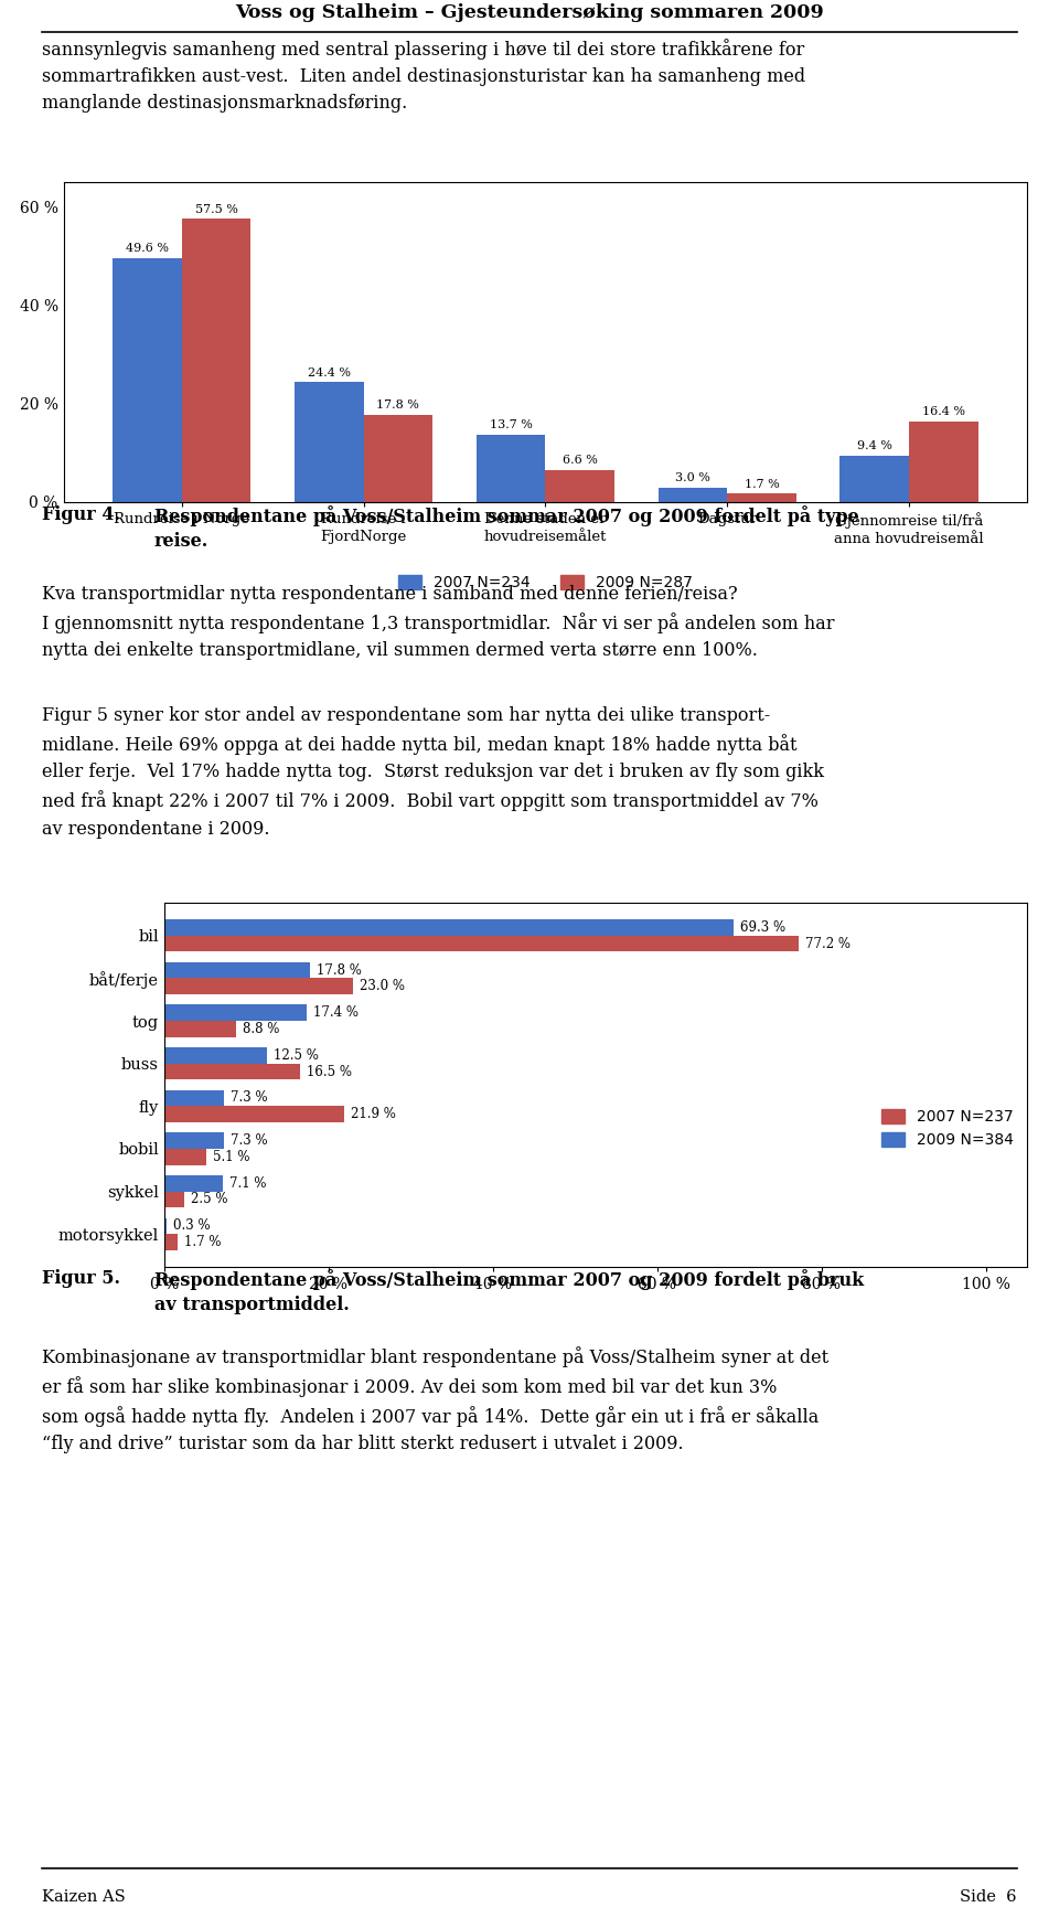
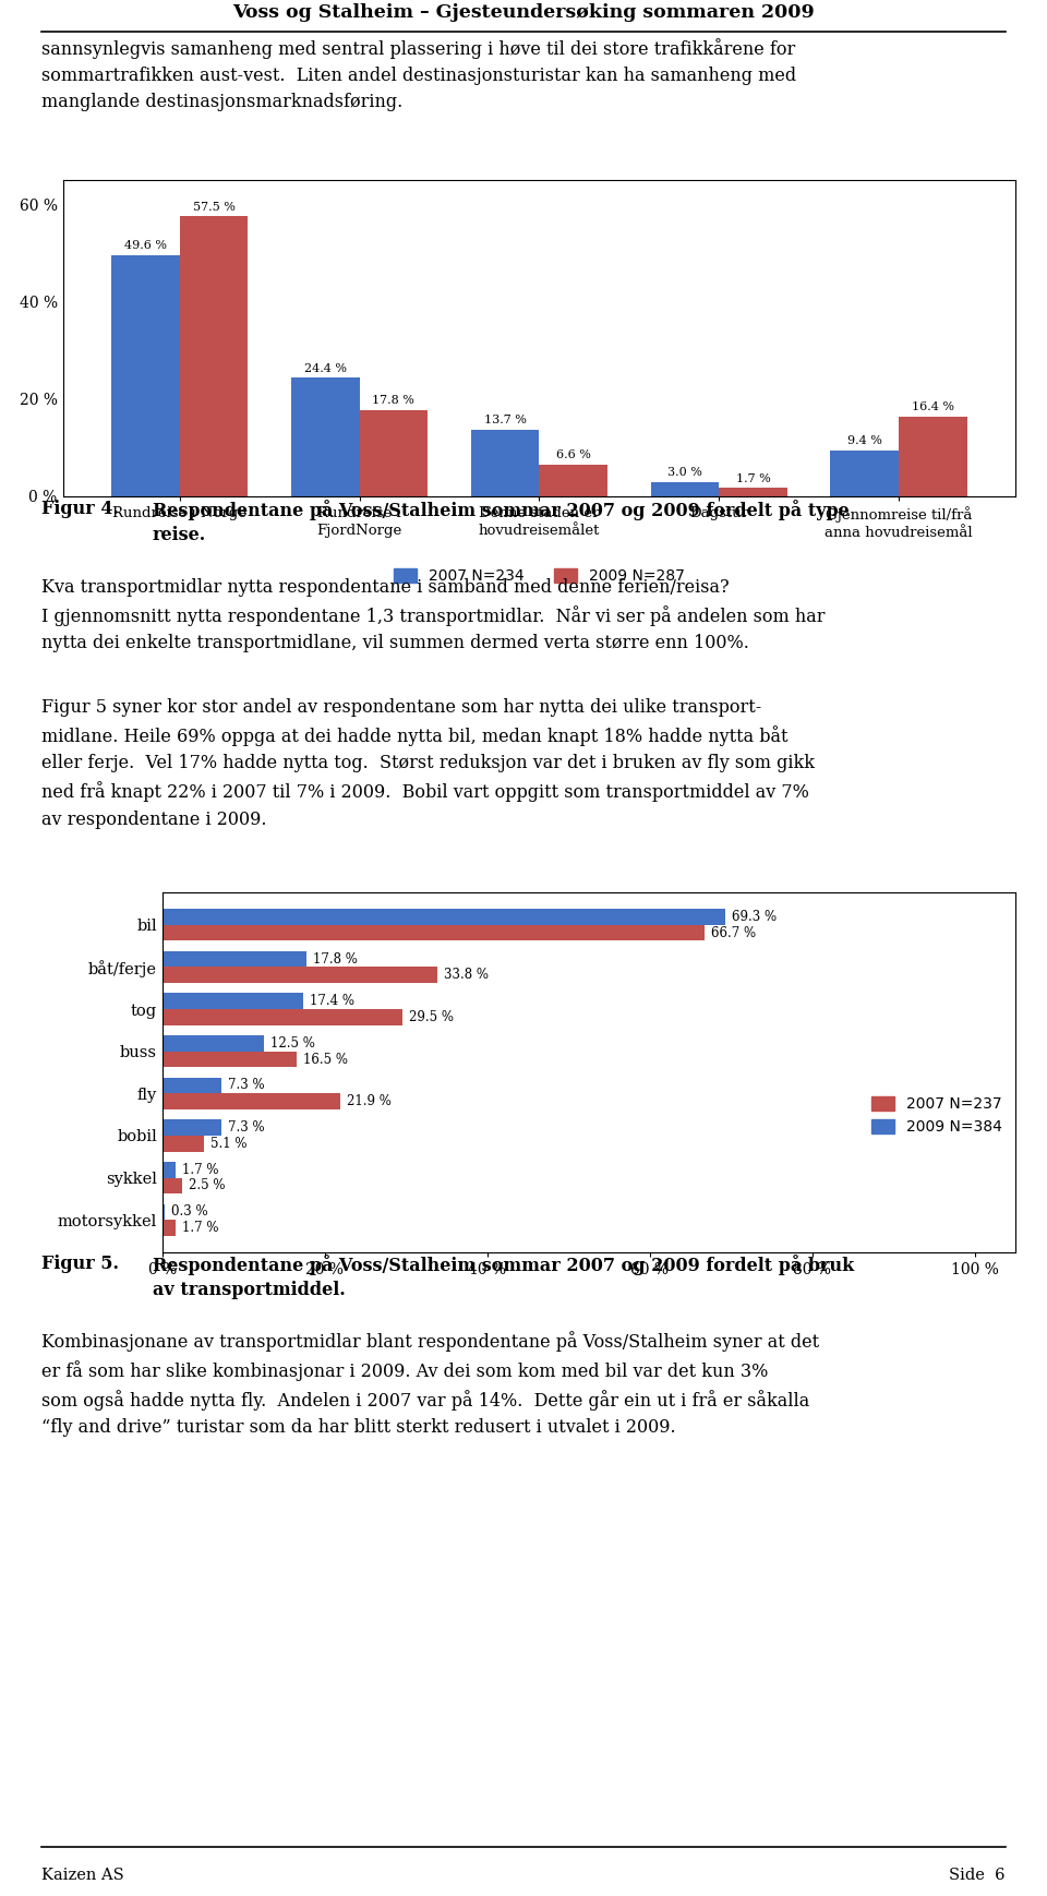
2007 N=237/bil: 77.2 -> 66.7
2007 N=237/båt/ferje: 23.0 -> 33.8
2007 N=237/tog: 8.8 -> 29.5
2009 N=384/sykkel: 7.1 -> 1.7
